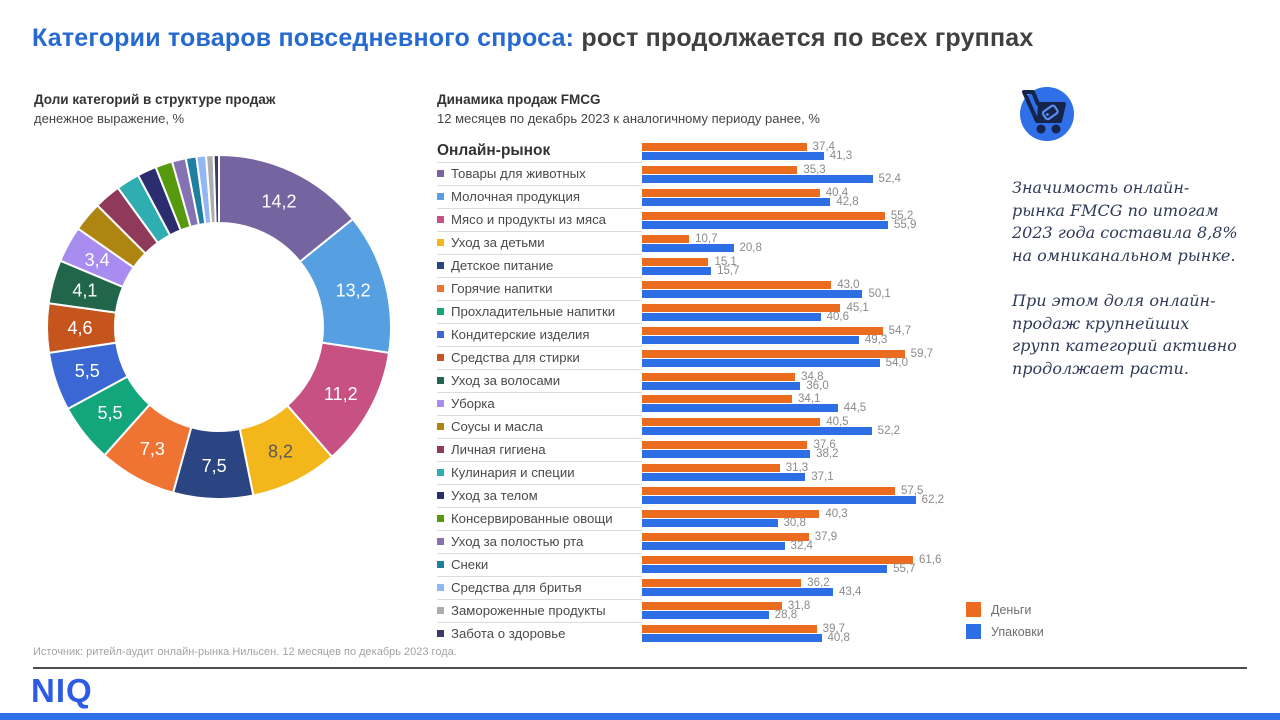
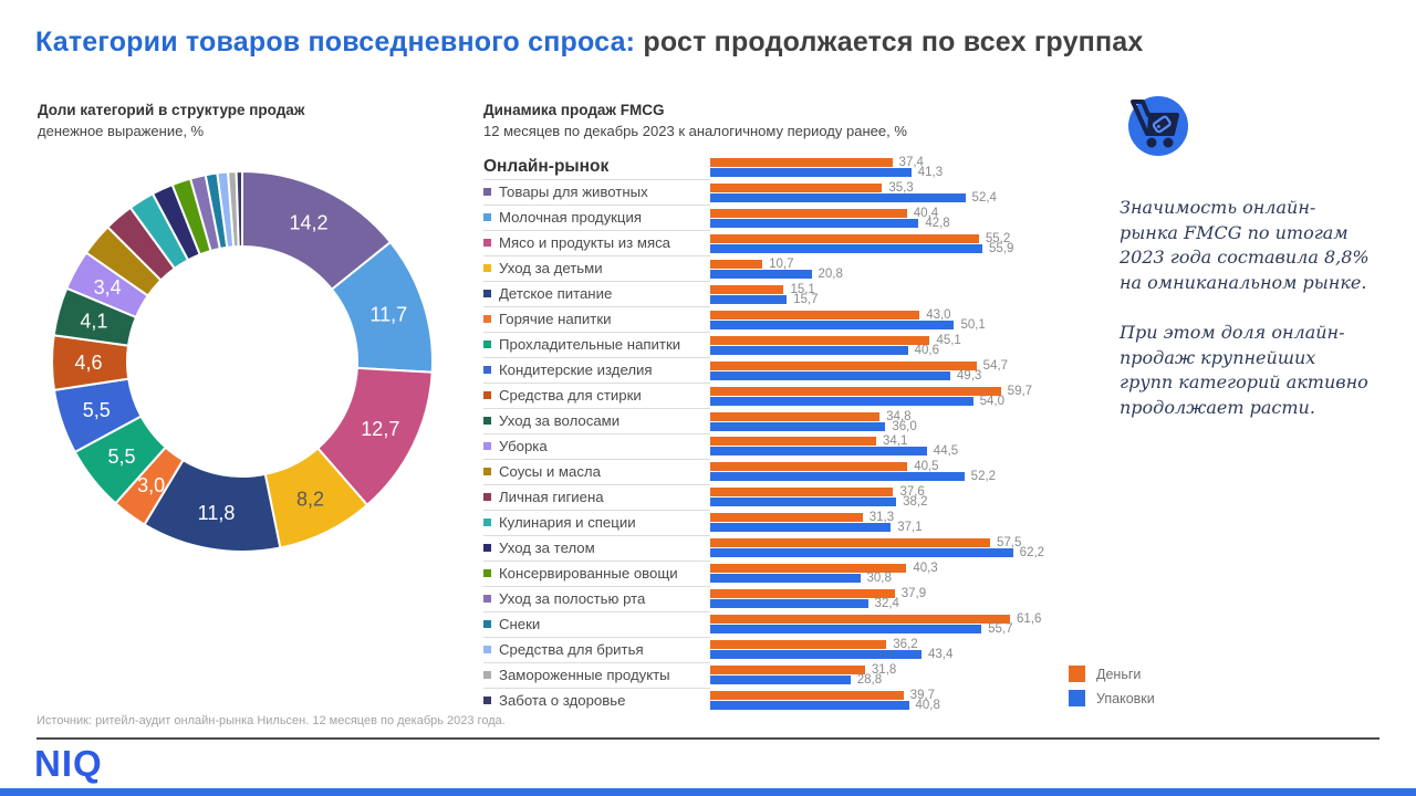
Доли категорий в структуре продаж/Молочная продукция: 13,2 -> 11,7
Доли категорий в структуре продаж/Мясо и продукты из мяса: 11,2 -> 12,7
Доли категорий в структуре продаж/Детское питание: 7,5 -> 11,8
Доли категорий в структуре продаж/Горячие напитки: 7,3 -> 3,0
